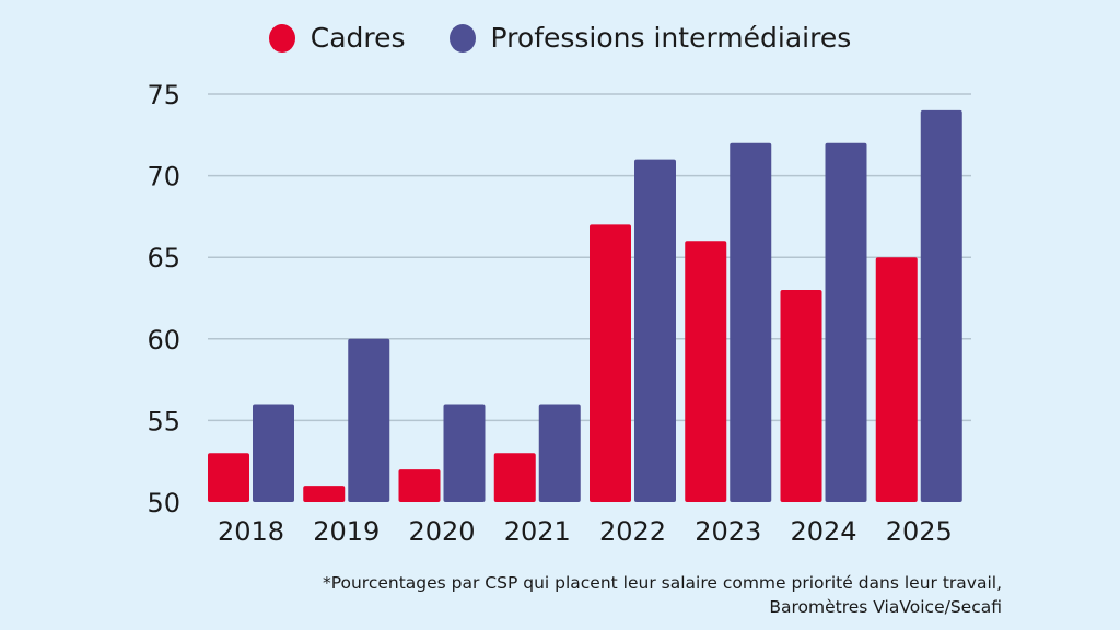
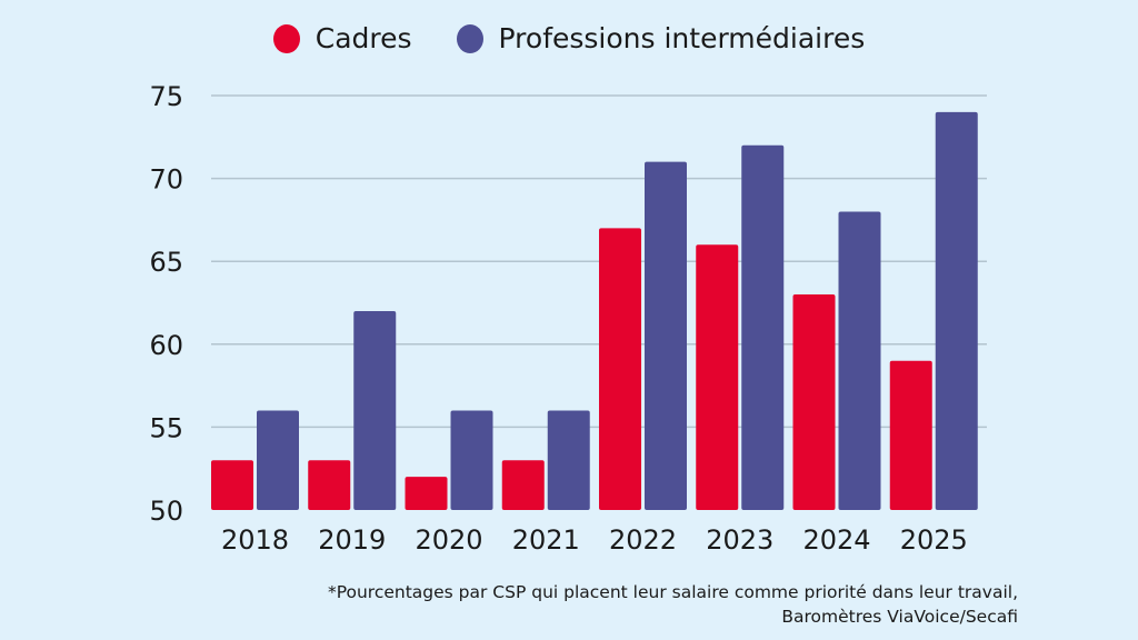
Cadres/2019: 51 -> 53
Professions intermédiaires/2019: 60 -> 62
Professions intermédiaires/2024: 72 -> 68
Cadres/2025: 65 -> 59
